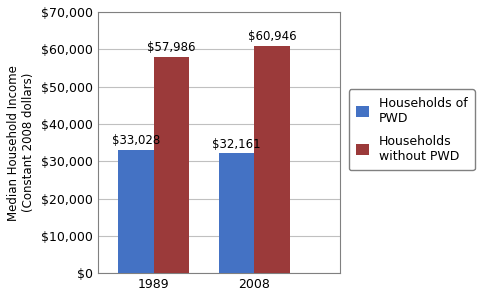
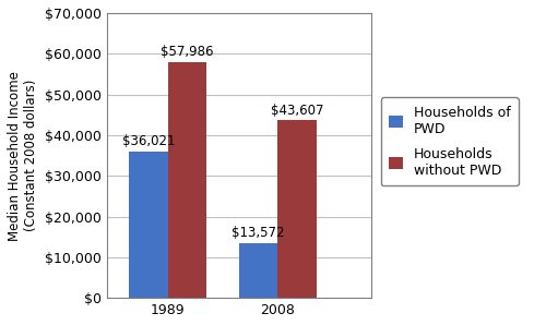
Households of PWD/1989: $33,028 -> $36,021
Households of PWD/2008: $32,161 -> $13,572
Households without PWD/2008: $60,946 -> $43,607
